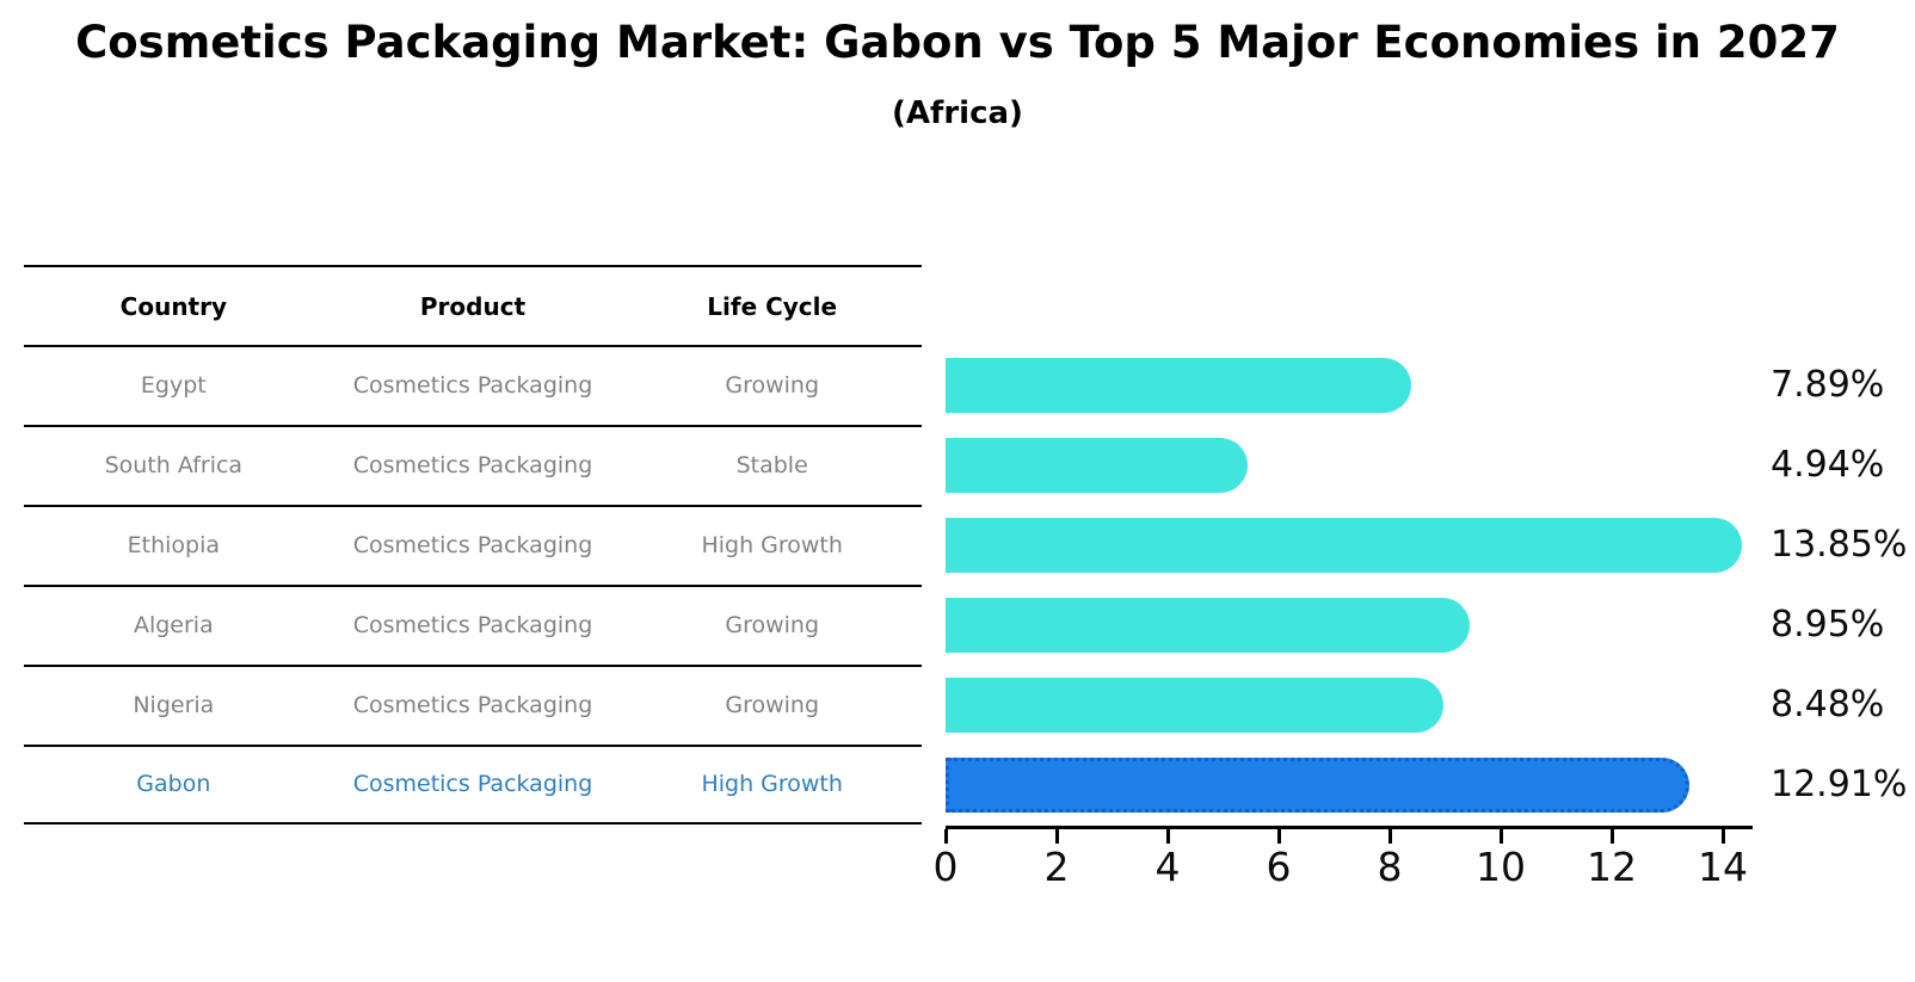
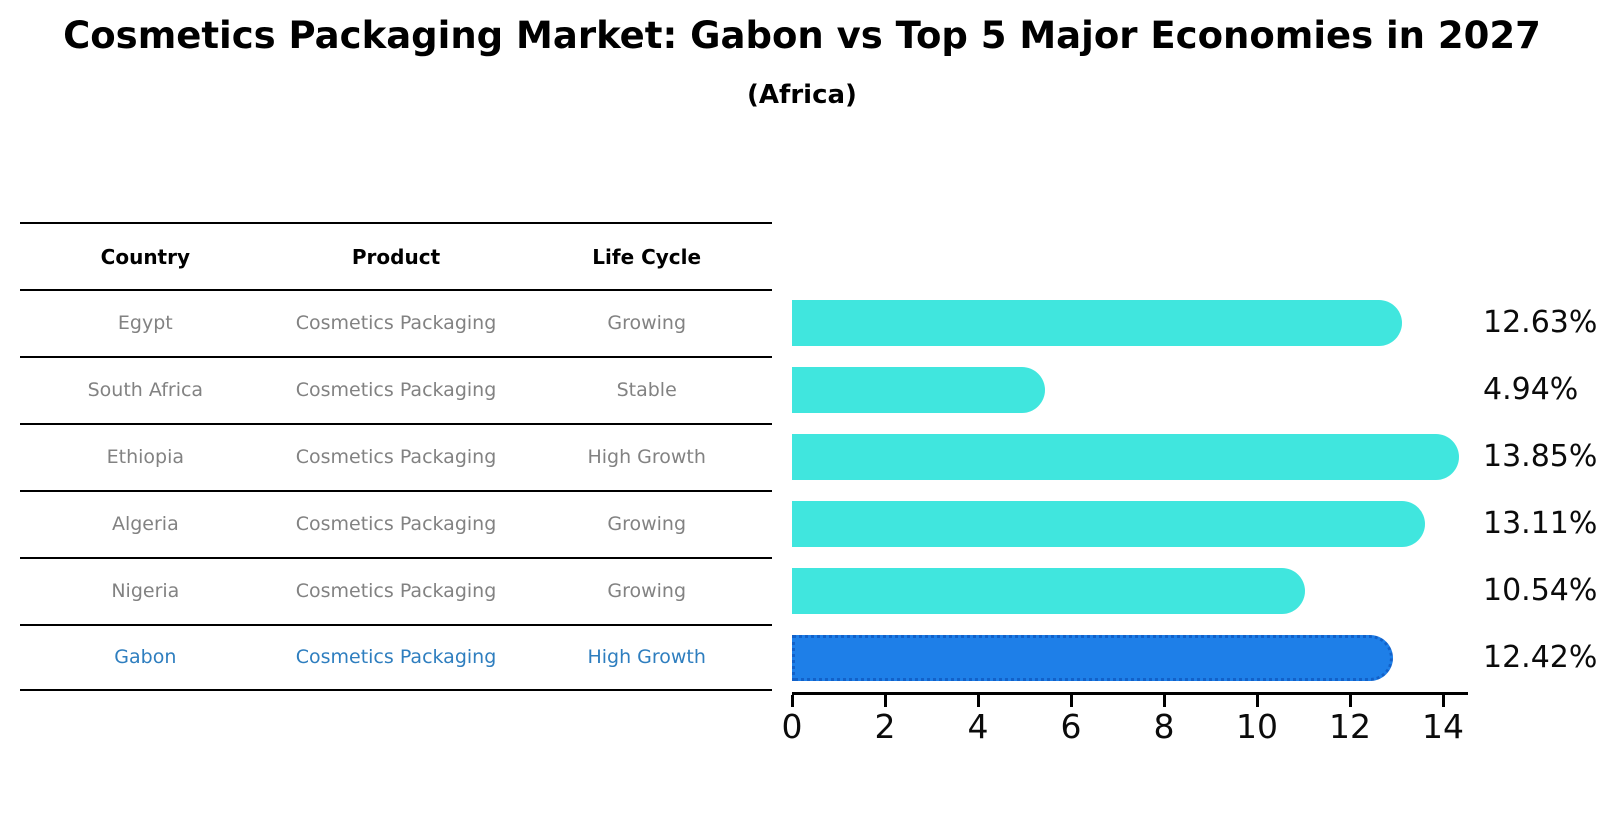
Egypt: 7.89% -> 12.63%
Algeria: 8.95% -> 13.11%
Nigeria: 8.48% -> 10.54%
Gabon: 12.91% -> 12.42%
